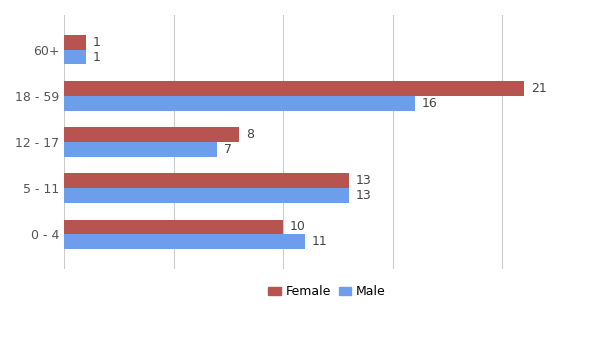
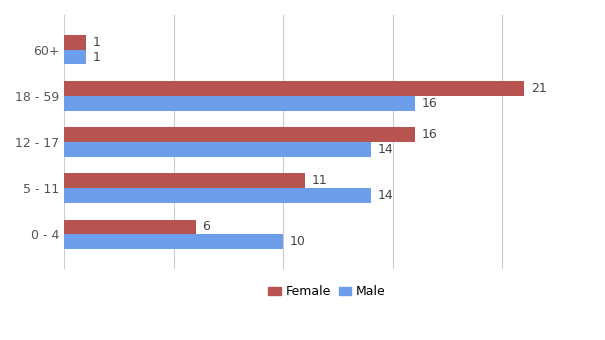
Female/12 - 17: 8 -> 16
Male/12 - 17: 7 -> 14
Female/5 - 11: 13 -> 11
Male/5 - 11: 13 -> 14
Female/0 - 4: 10 -> 6
Male/0 - 4: 11 -> 10
